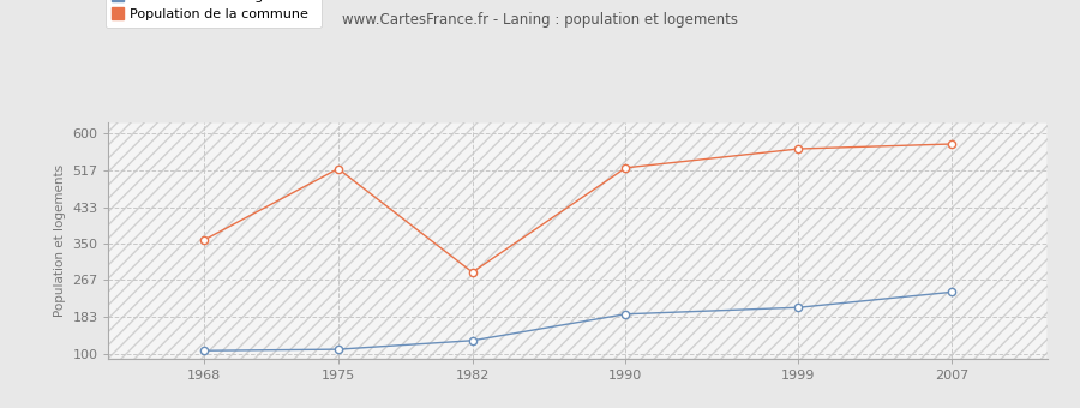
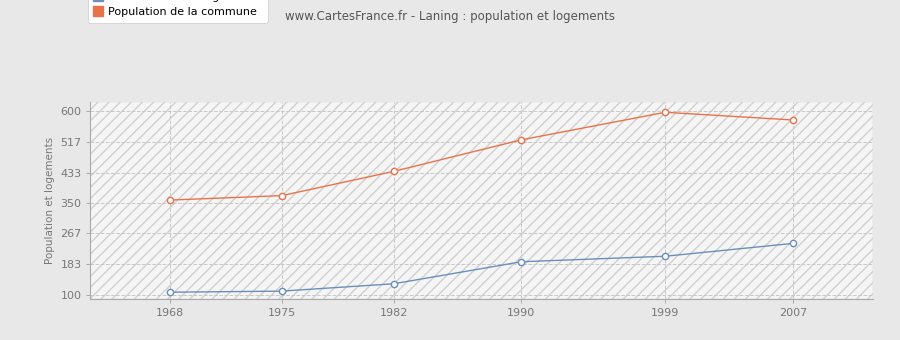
Population de la commune/1975: 520 -> 370
Population de la commune/1982: 285 -> 436
Population de la commune/1999: 565 -> 597
